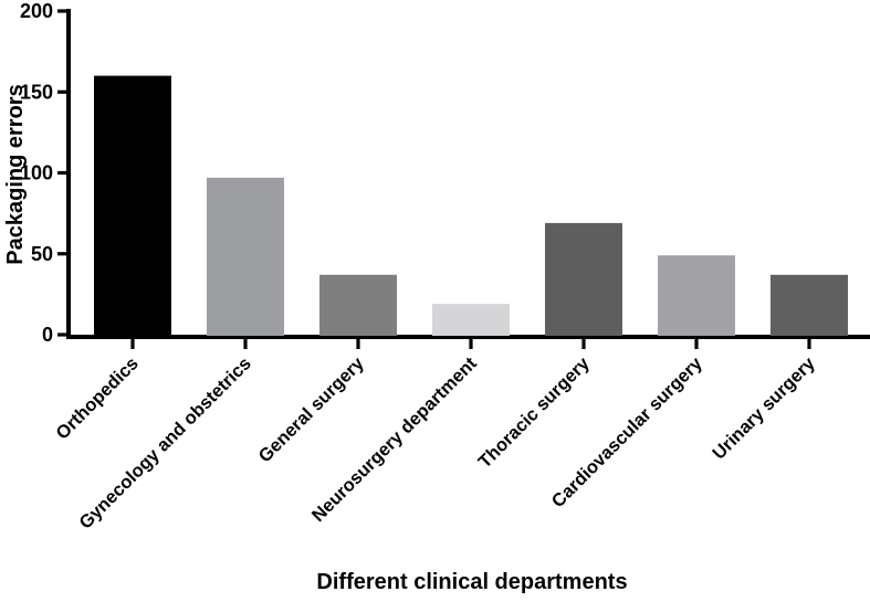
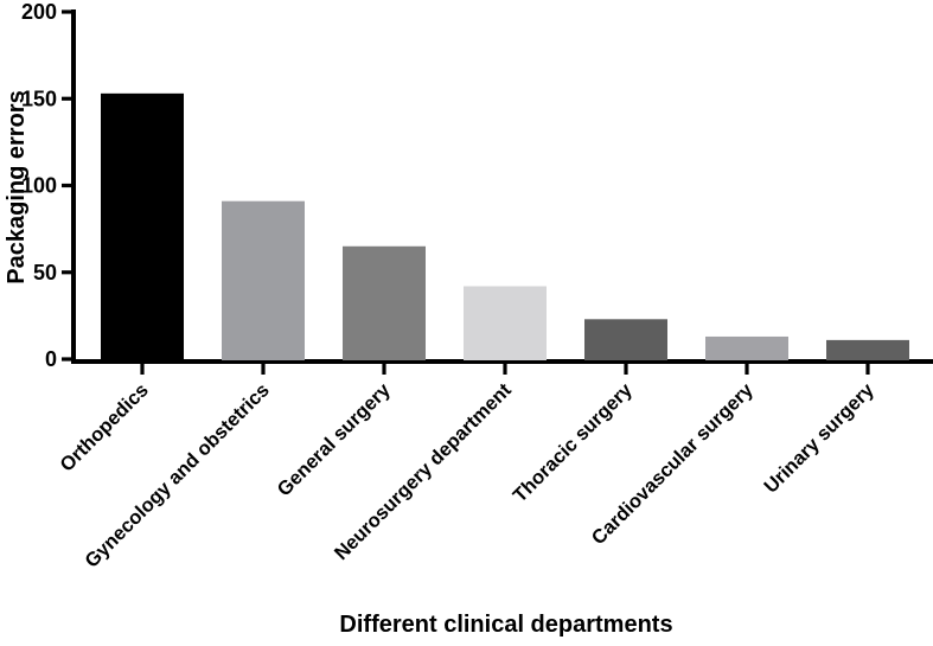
Orthopedics: 160 -> 153
Gynecology and obstetrics: 97 -> 91
General surgery: 37 -> 65
Neurosurgery department: 19 -> 42
Thoracic surgery: 69 -> 23
Cardiovascular surgery: 49 -> 13
Urinary surgery: 37 -> 11
